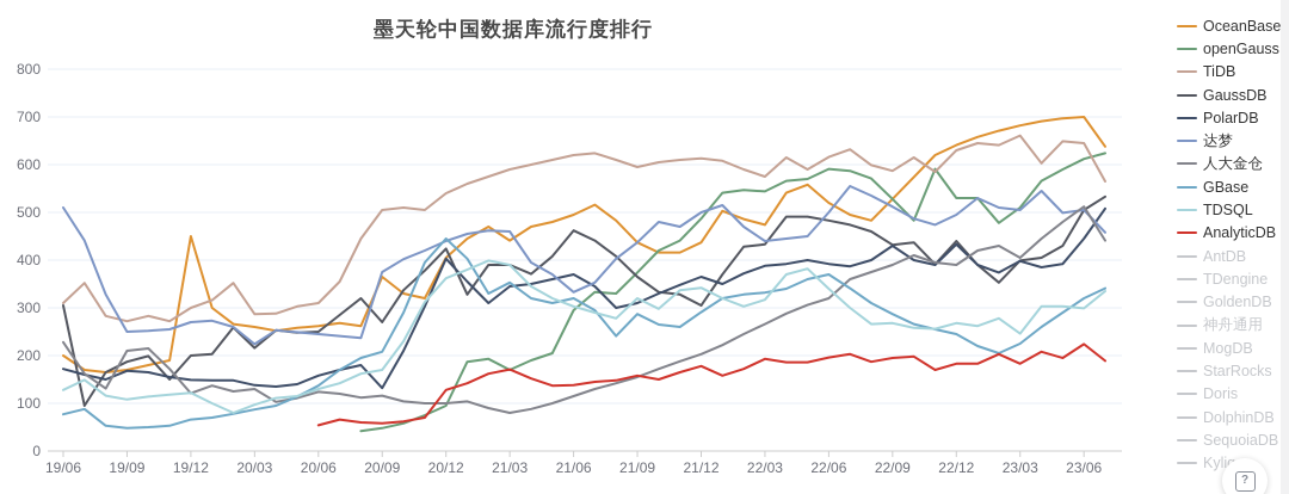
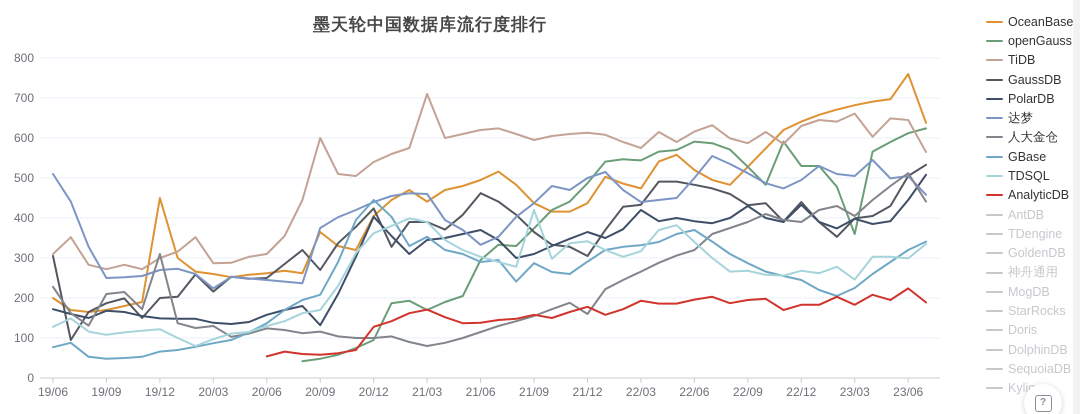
人大金仓/19/12: 120 -> 310
TiDB/20/09: 500 -> 600
TiDB/21/03: 590 -> 710
GBase/21/06: 320 -> 290
TDSQL/21/09: 320 -> 420
人大金仓/21/12: 200 -> 160
PolarDB/22/03: 390 -> 420
openGauss/23/03: 510 -> 360
OceanBase/23/06: 700 -> 760
